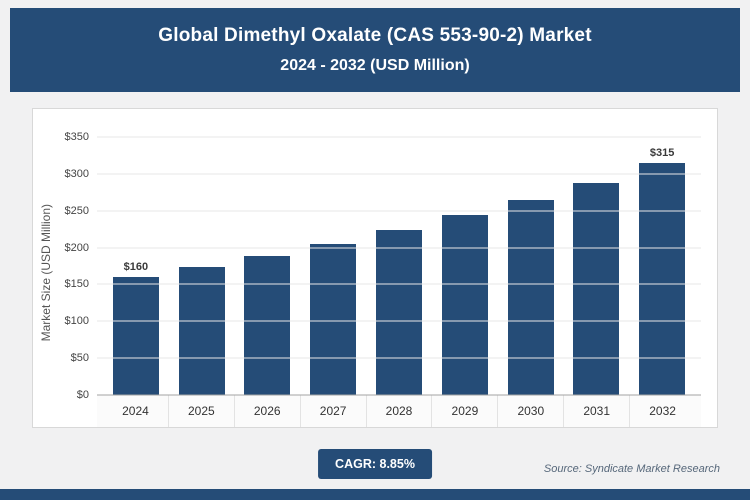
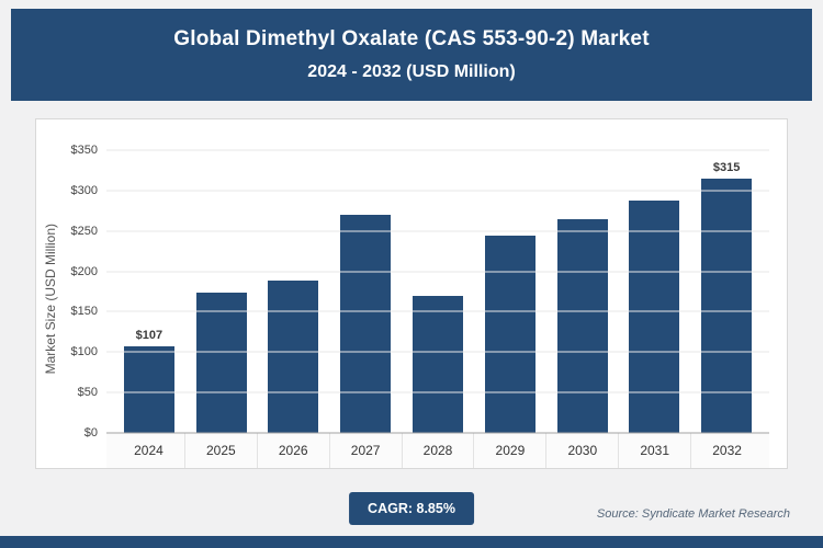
2024: $160 -> $107
2027: $200 -> $270
2028: $220 -> $170
